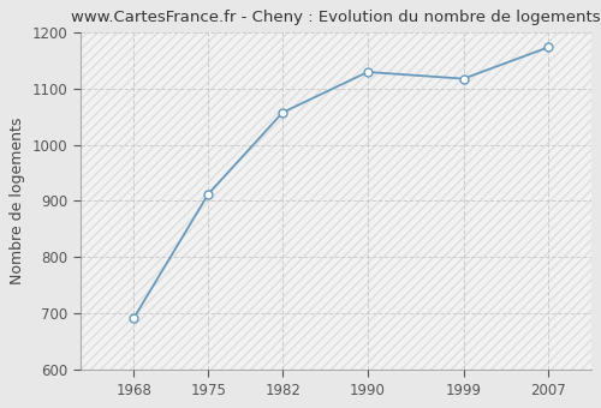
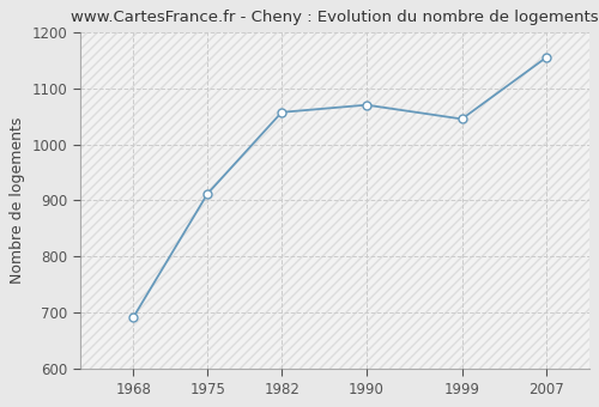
1990: 1129 -> 1070
1999: 1117 -> 1045
2007: 1173 -> 1155
